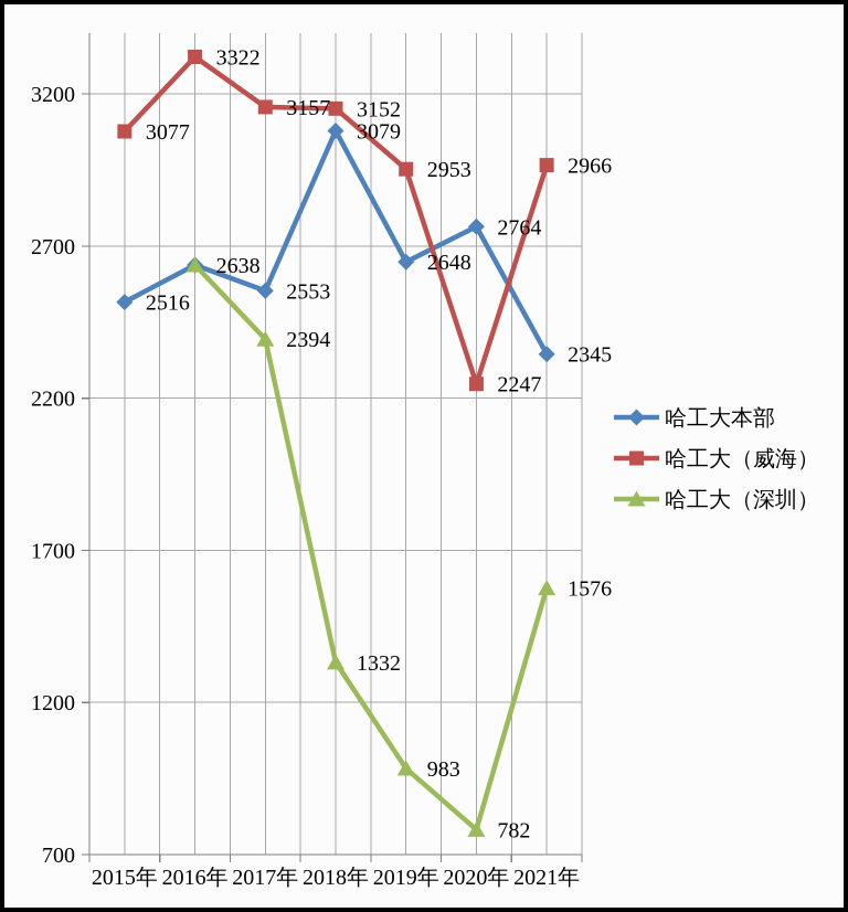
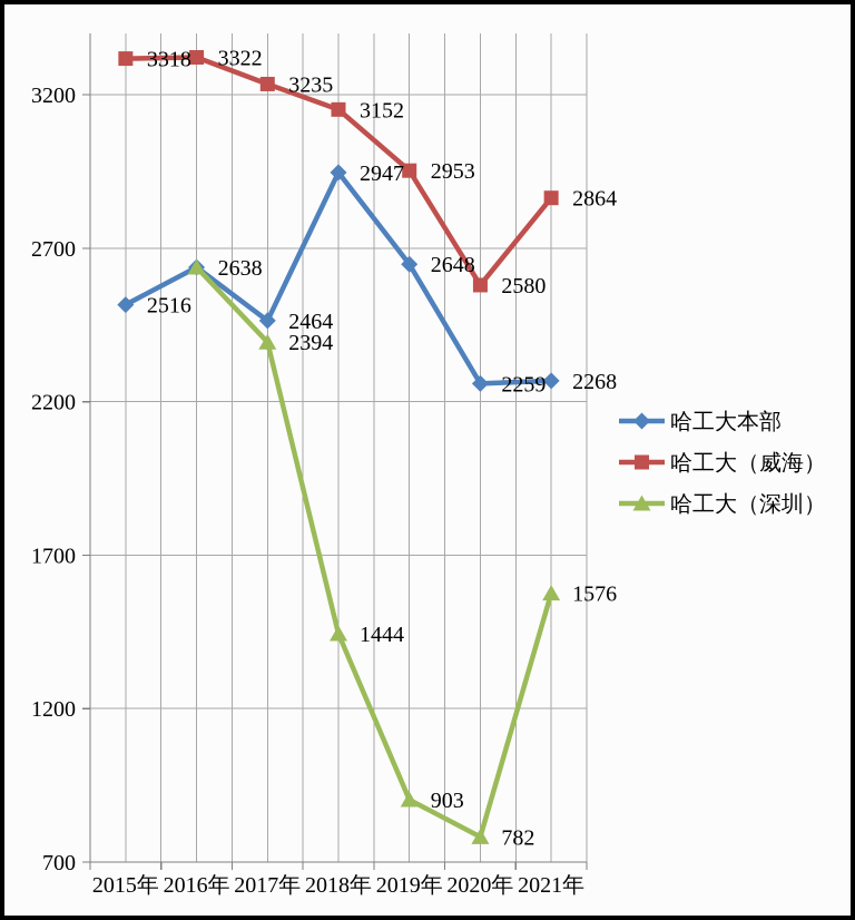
哈工大（威海）/2015年: 3077 -> 3318
哈工大本部/2017年: 2553 -> 2464
哈工大（威海）/2017年: 3157 -> 3235
哈工大本部/2018年: 3079 -> 2947
哈工大（深圳）/2018年: 1332 -> 1444
哈工大（深圳）/2019年: 983 -> 903
哈工大本部/2020年: 2764 -> 2259
哈工大（威海）/2020年: 2247 -> 2580
哈工大本部/2021年: 2345 -> 2268
哈工大（威海）/2021年: 2966 -> 2864
